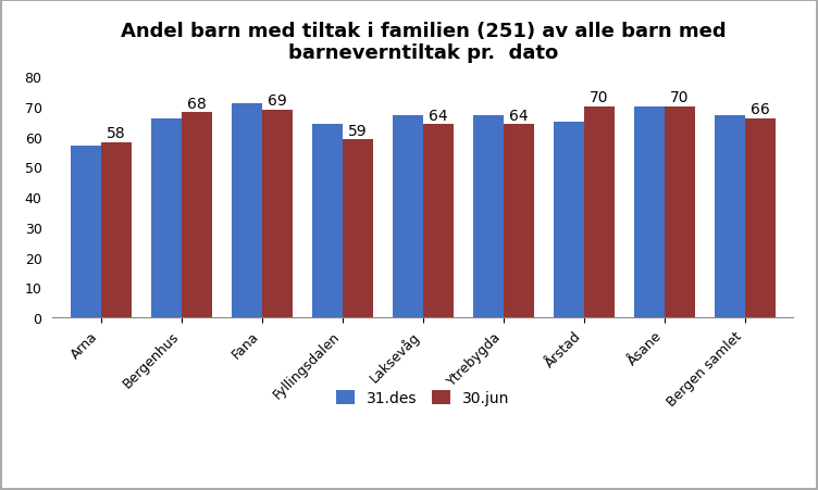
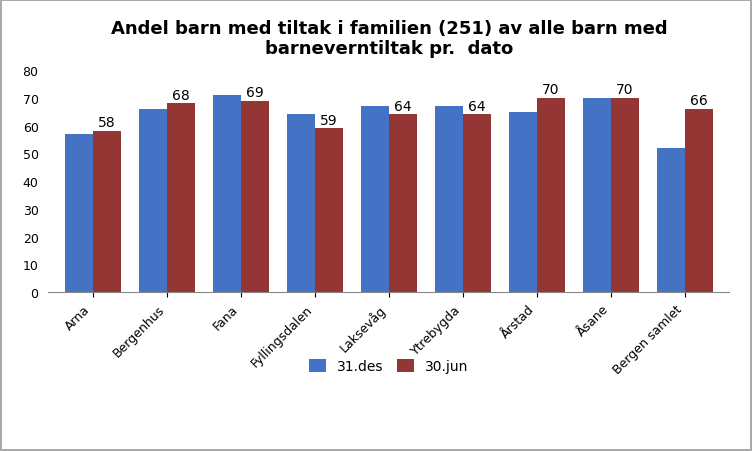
31.des/Bergen samlet: 67 -> 52
